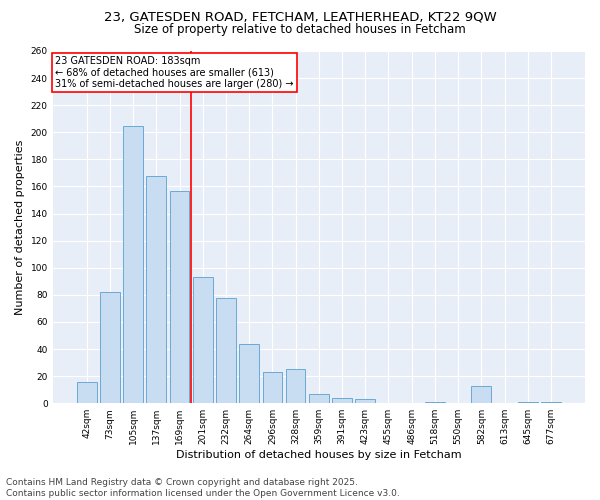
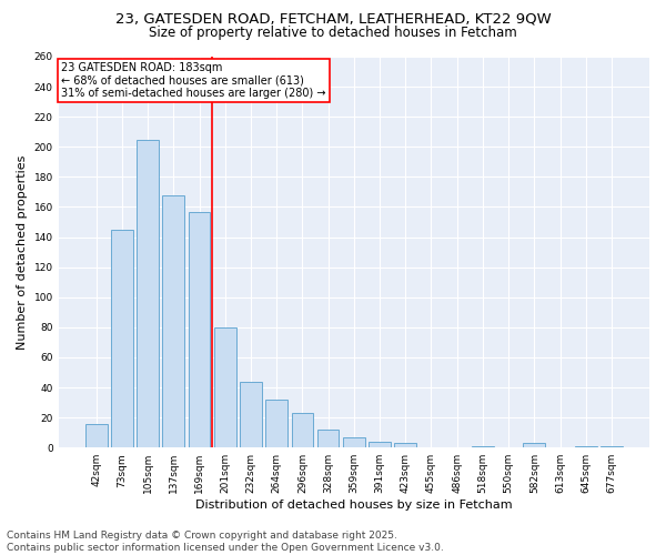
73sqm: 82 -> 145
201sqm: 93 -> 80
232sqm: 78 -> 44
264sqm: 44 -> 32
328sqm: 25 -> 12
582sqm: 13 -> 3
